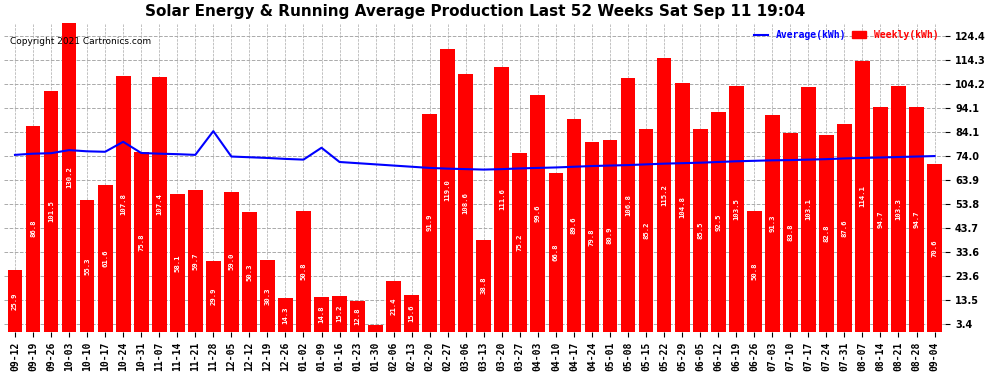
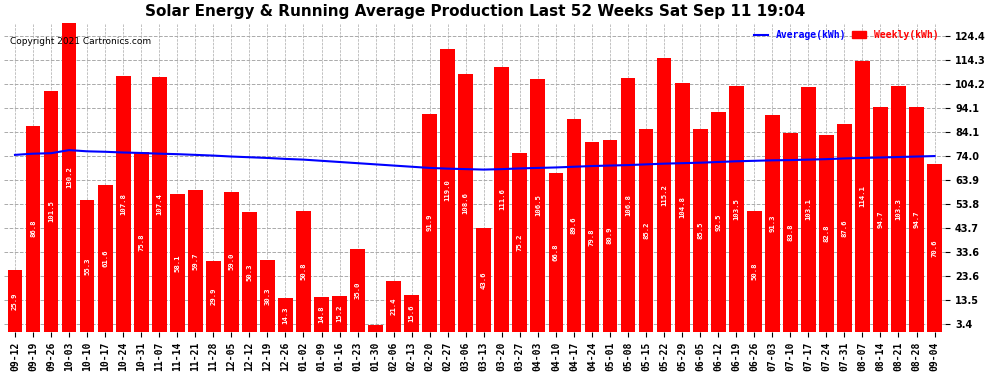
Average(kWh)/10-24: 80.0 -> 75.5
Average(kWh)/11-28: 84.5 -> 74.2
Average(kWh)/01-09: 77.5 -> 72.0
Weekly(kWh)/01-23: 12.8 -> 35.0
Weekly(kWh)/03-13: 38.8 -> 43.6
Weekly(kWh)/04-03: 99.6 -> 106.5
